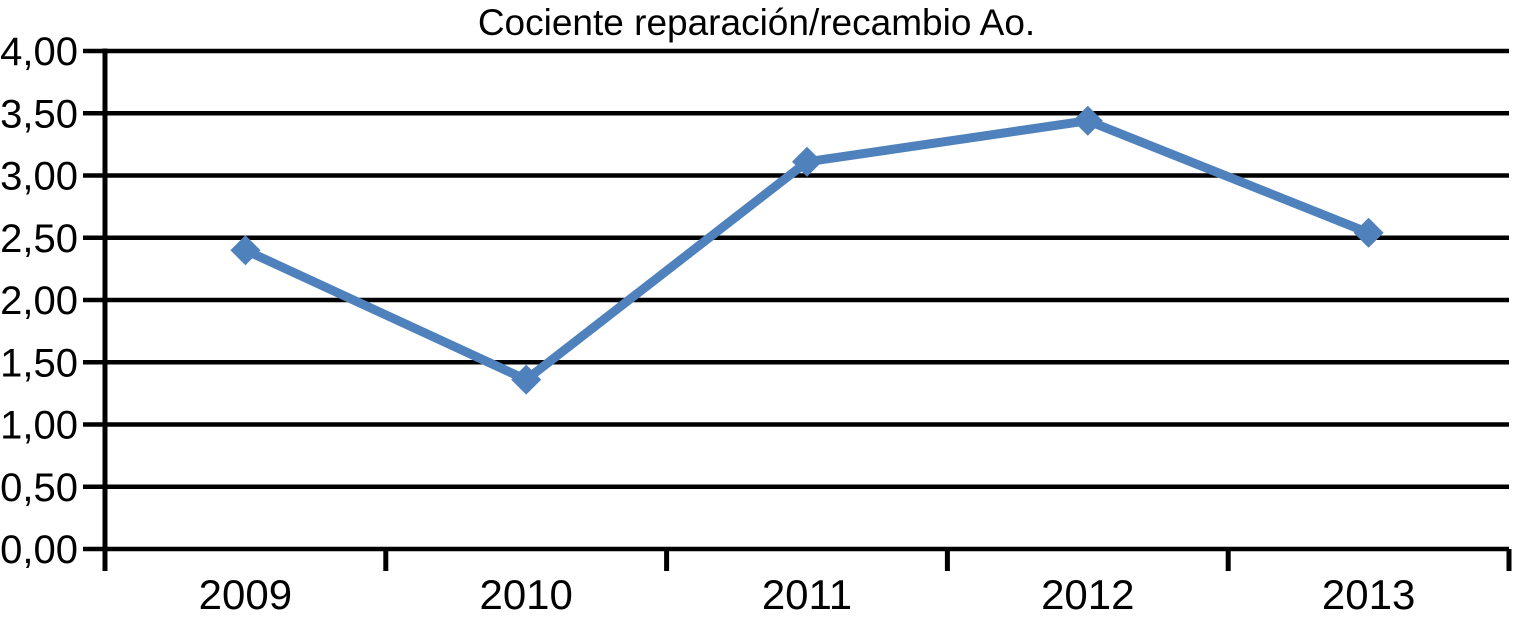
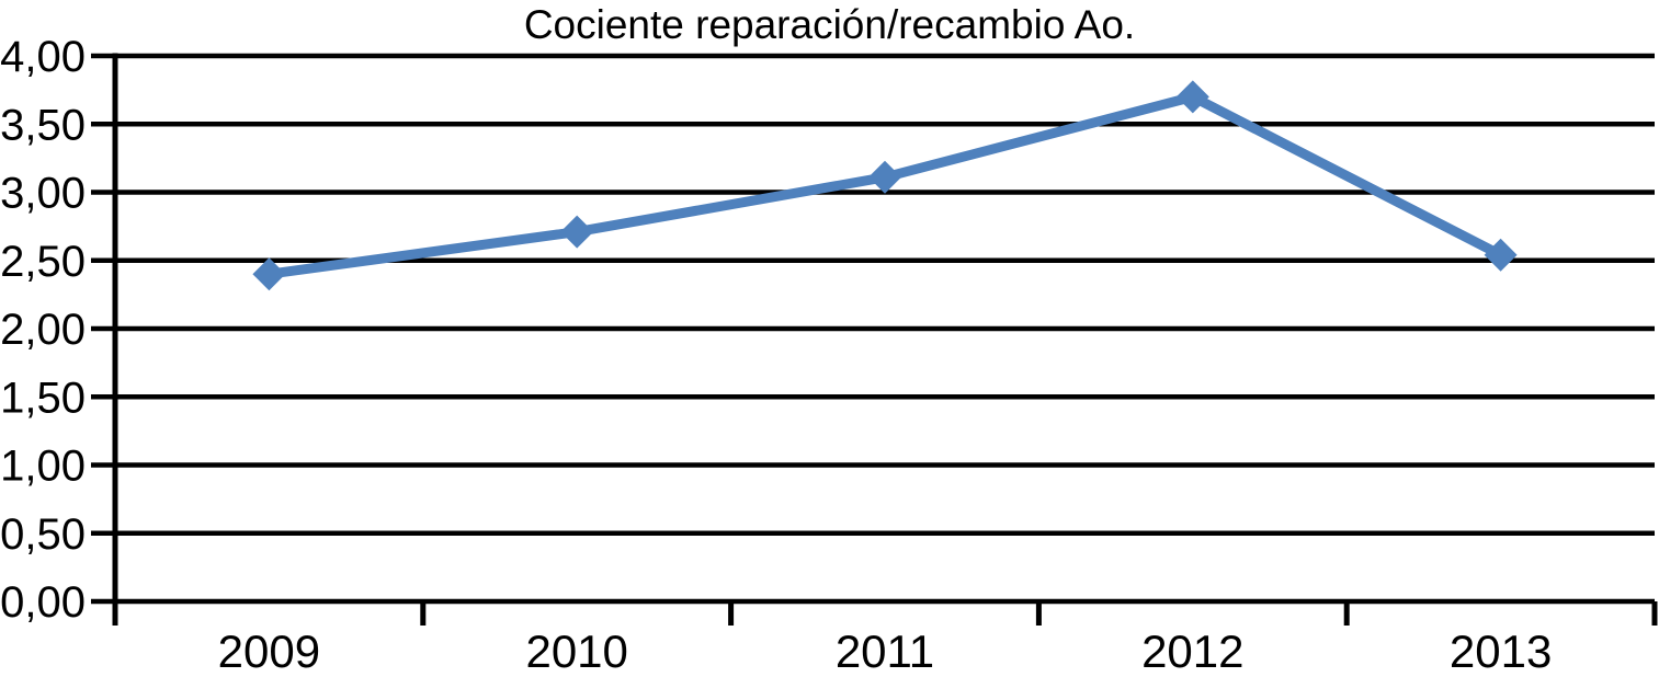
2010: 1,36 -> 2,71
2012: 3,44 -> 3,70
